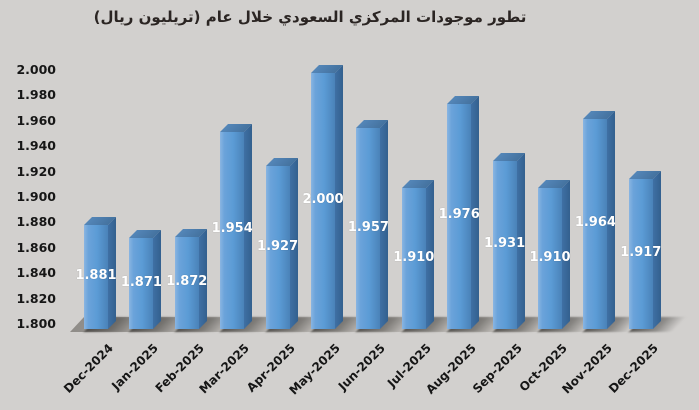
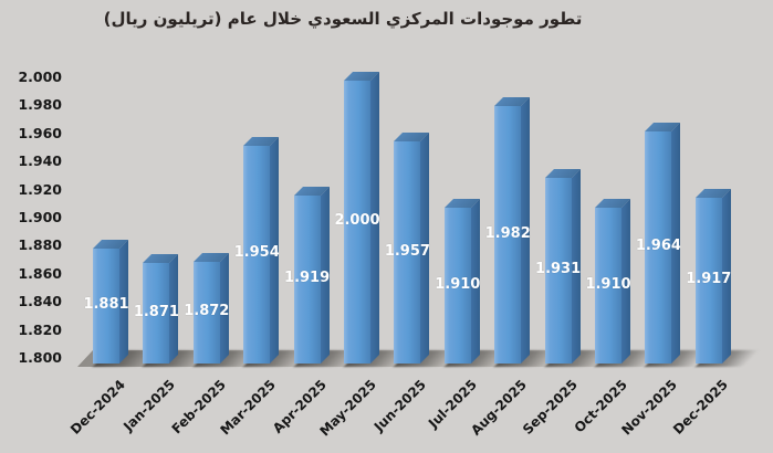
Apr-2025: 1.927 -> 1.919
Aug-2025: 1.976 -> 1.982
